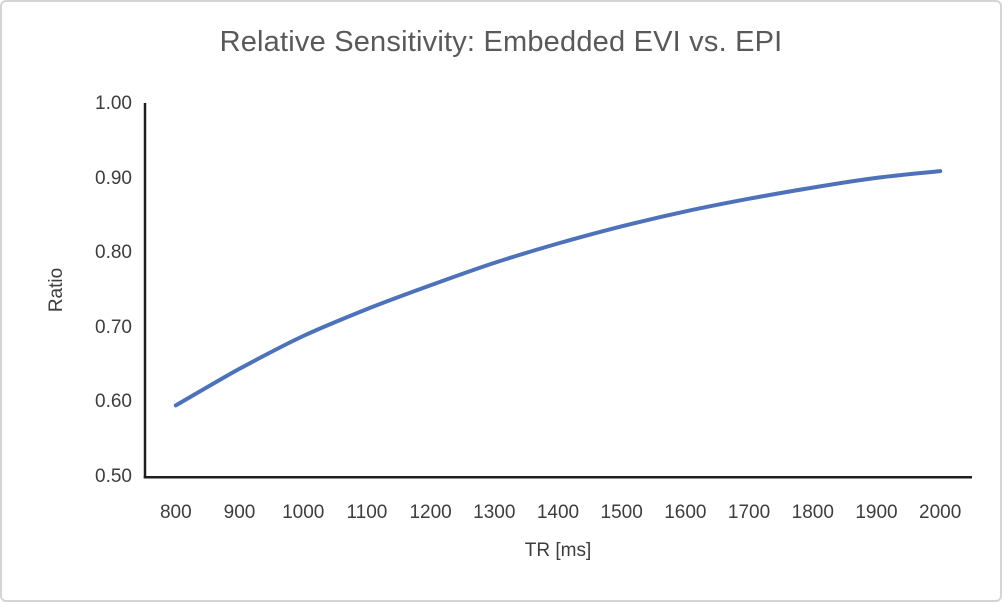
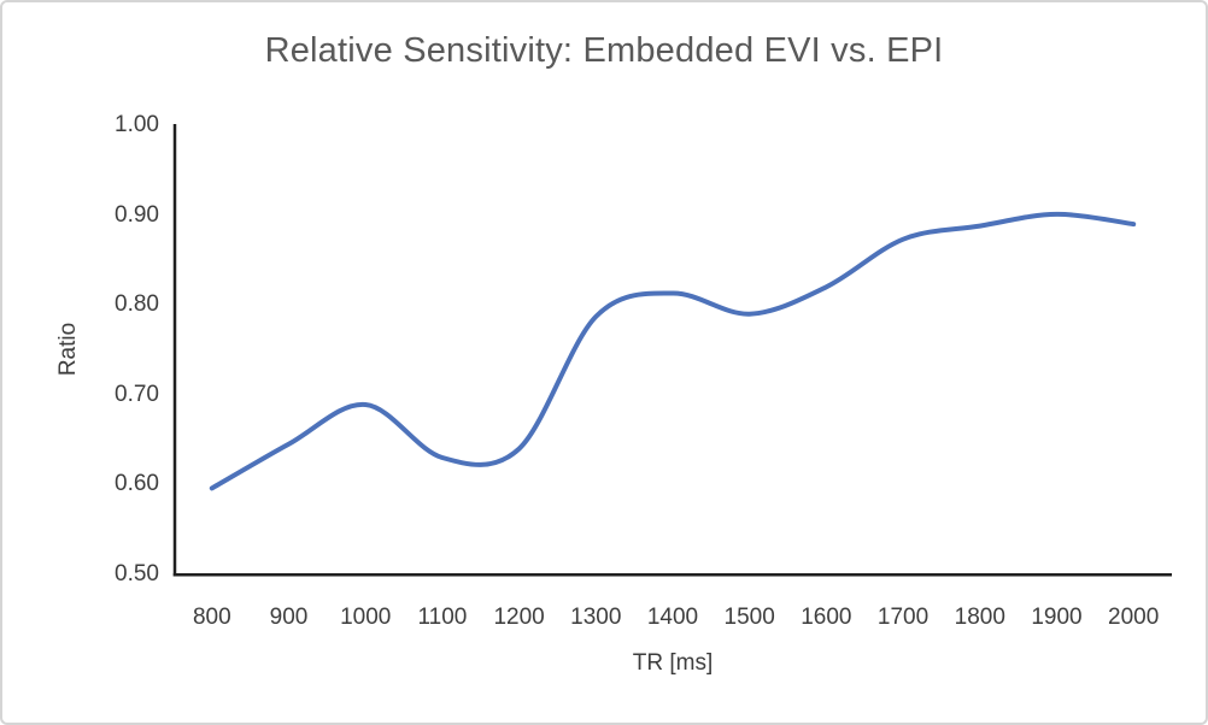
1100: 0.72 -> 0.63
1200: 0.76 -> 0.64
1500: 0.84 -> 0.79
1600: 0.86 -> 0.82
2000: 0.91 -> 0.89
